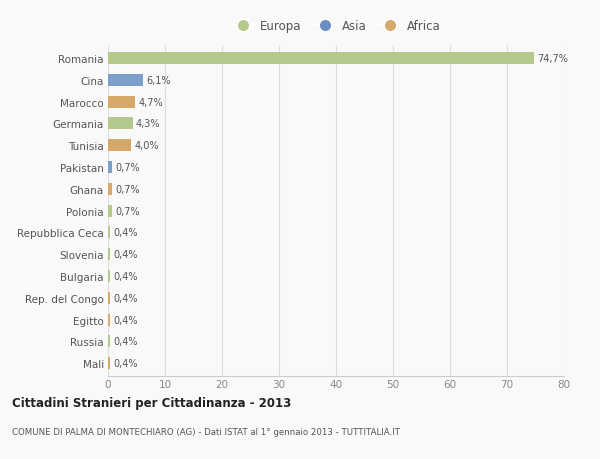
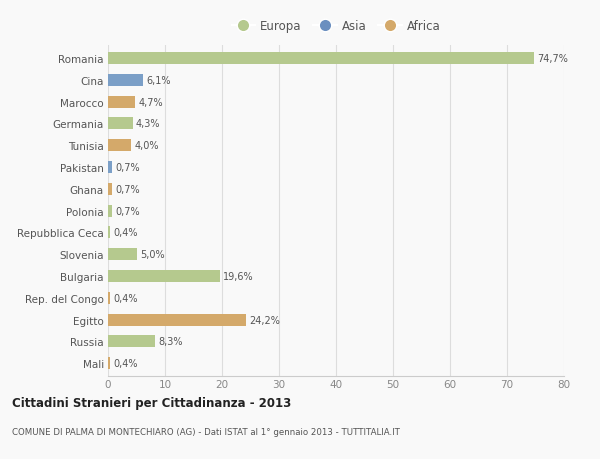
Slovenia: 0,4% -> 5,0%
Bulgaria: 0,4% -> 19,6%
Egitto: 0,4% -> 24,2%
Russia: 0,4% -> 8,3%
